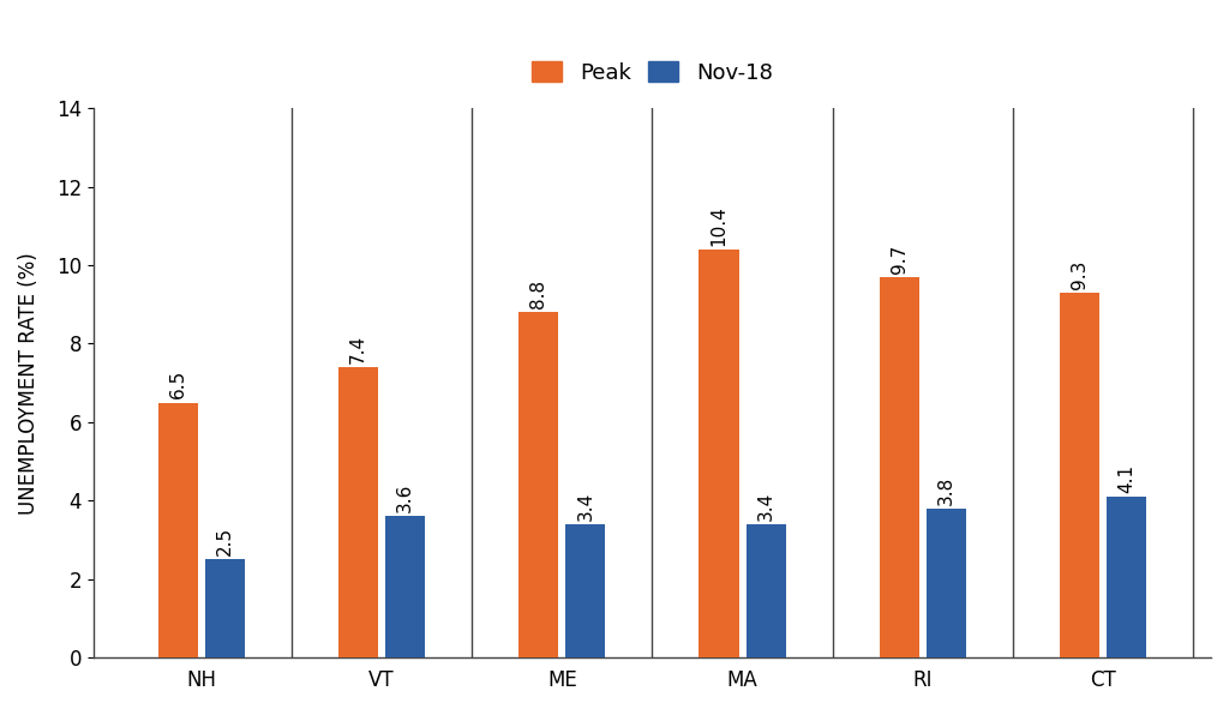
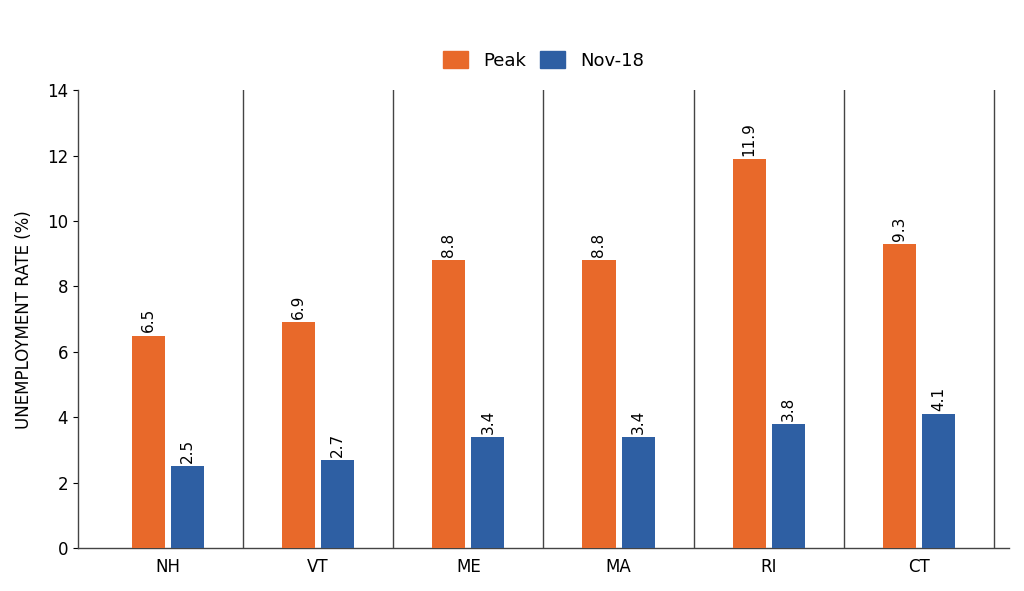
Peak/VT: 7.4 -> 6.9
Nov-18/VT: 3.6 -> 2.7
Peak/MA: 10.4 -> 8.8
Peak/RI: 9.7 -> 11.9
